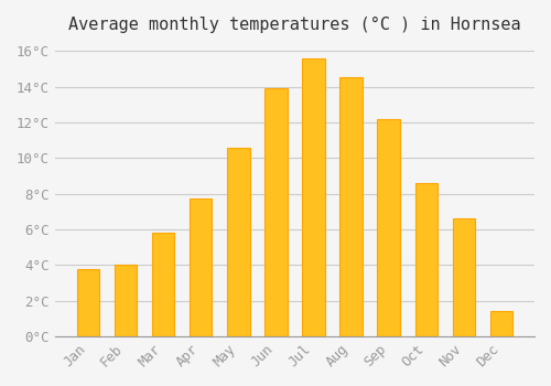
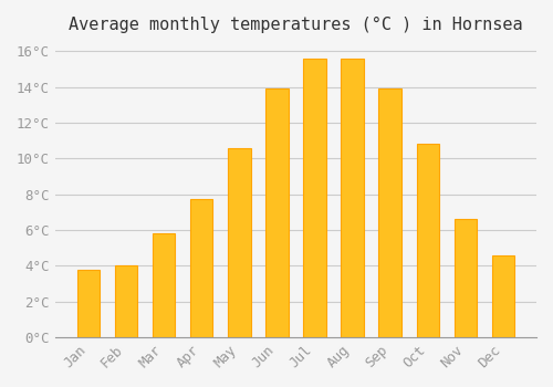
Aug: 14.5°C -> 15.6°C
Sep: 12.2°C -> 13.9°C
Oct: 8.6°C -> 10.8°C
Dec: 1.4°C -> 4.6°C
